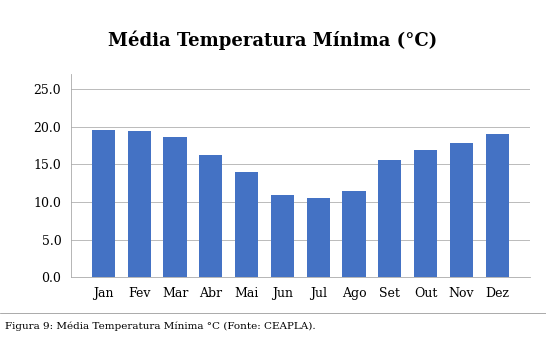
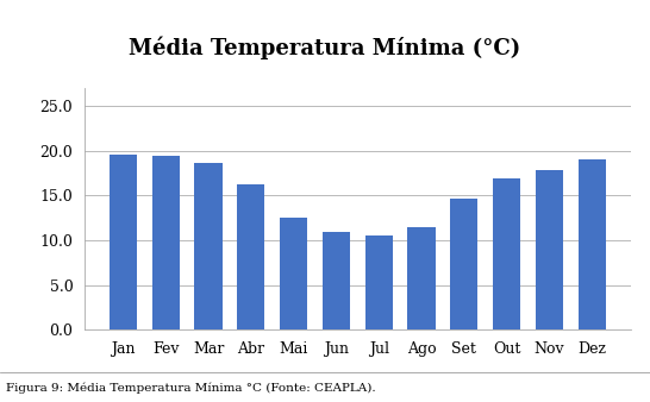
Mai: 14.0 -> 12.5
Set: 15.6 -> 14.6
